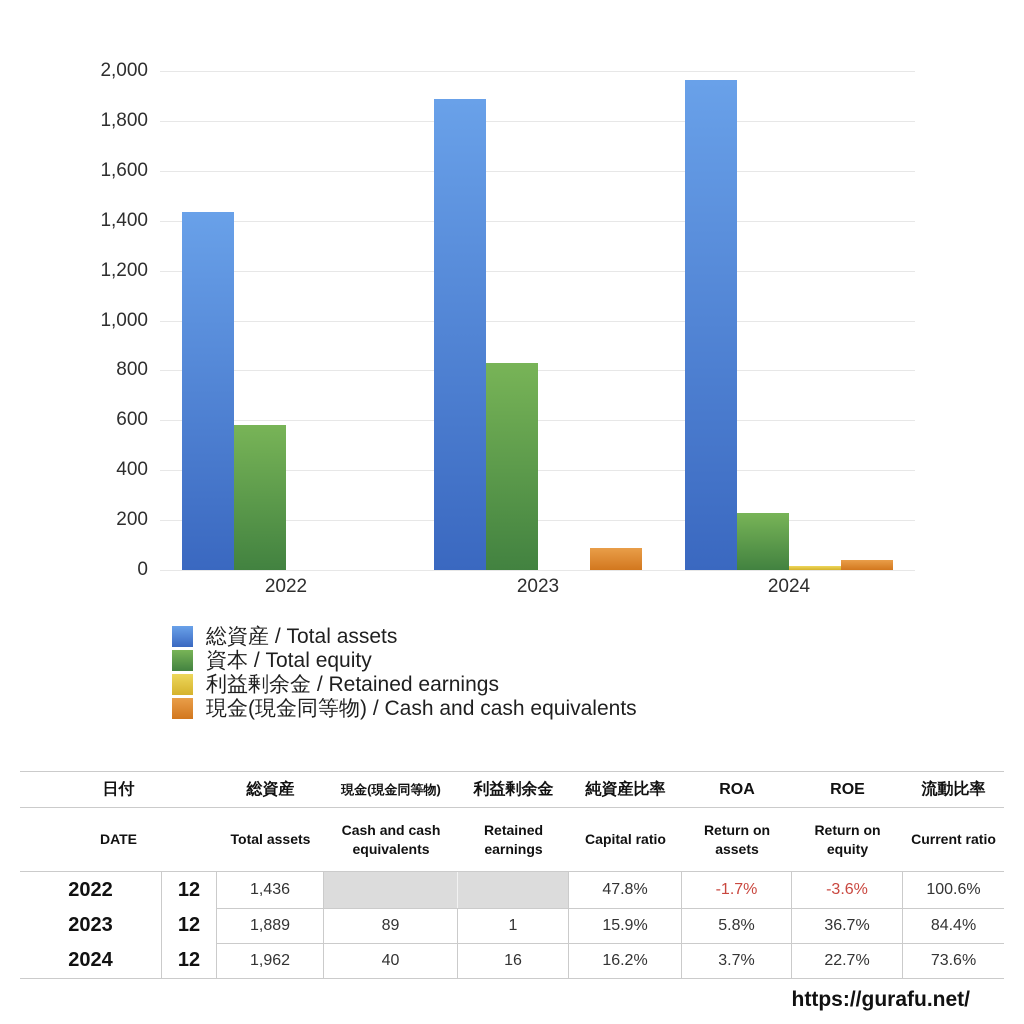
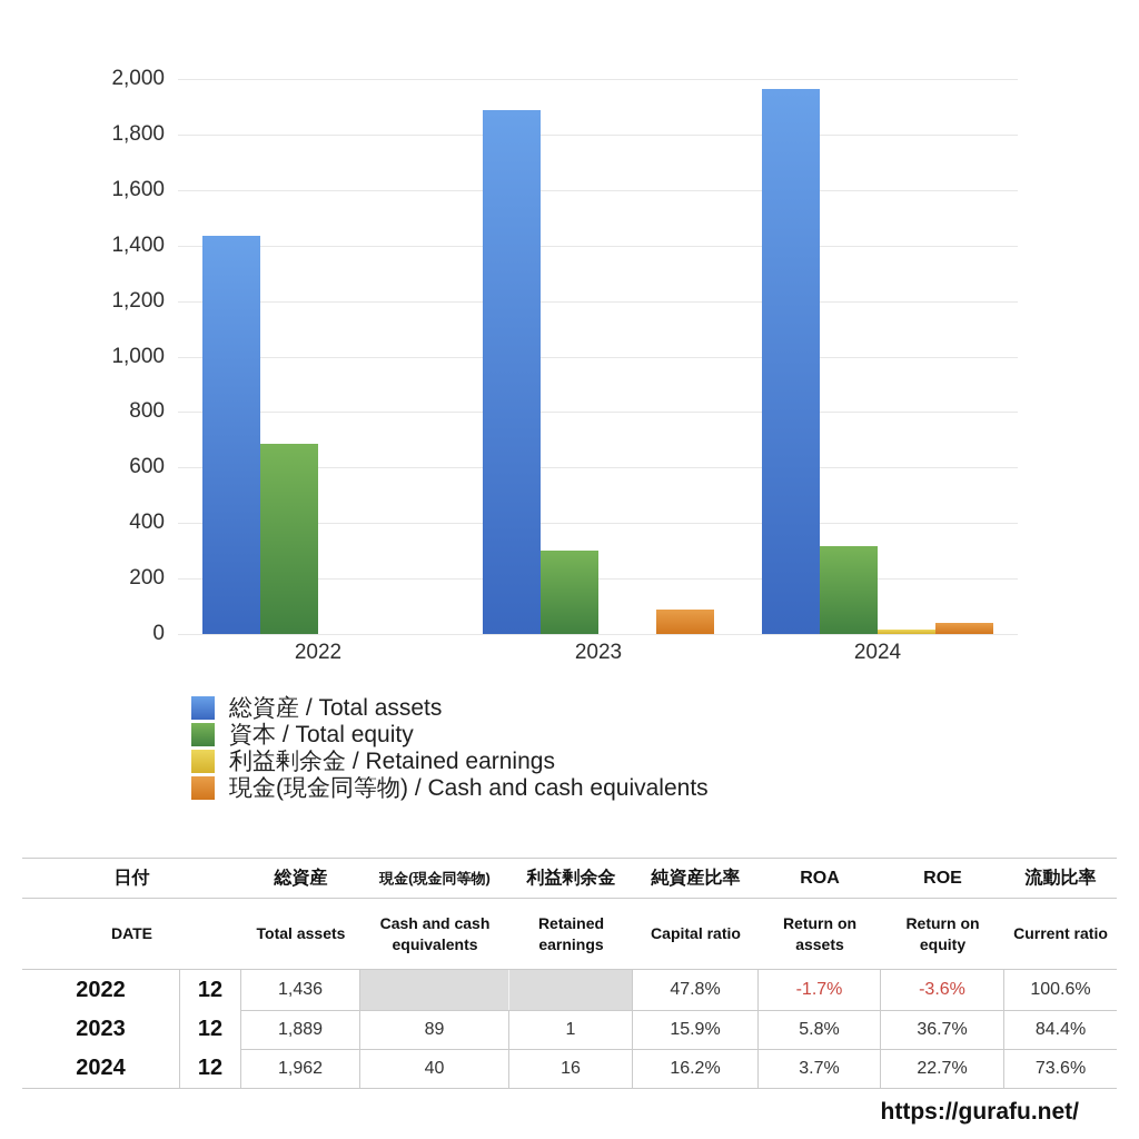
資本 / Total equity/2022: 580 -> 690
資本 / Total equity/2023: 830 -> 300
資本 / Total equity/2024: 230 -> 320
